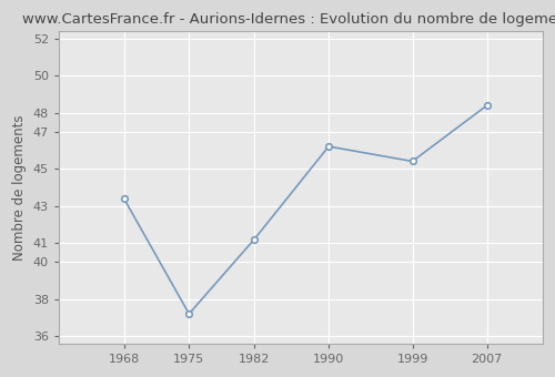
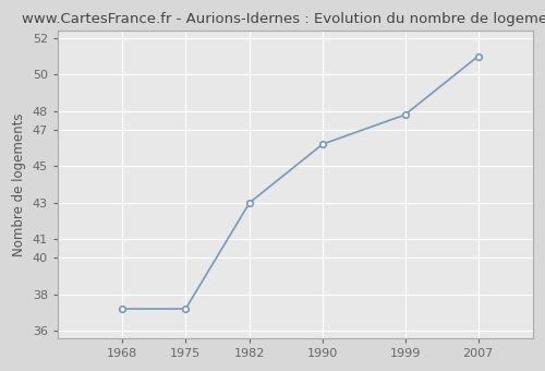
1968: 43.4 -> 37.2
1982: 41.2 -> 43.0
1999: 45.4 -> 47.8
2007: 48.4 -> 51.0
